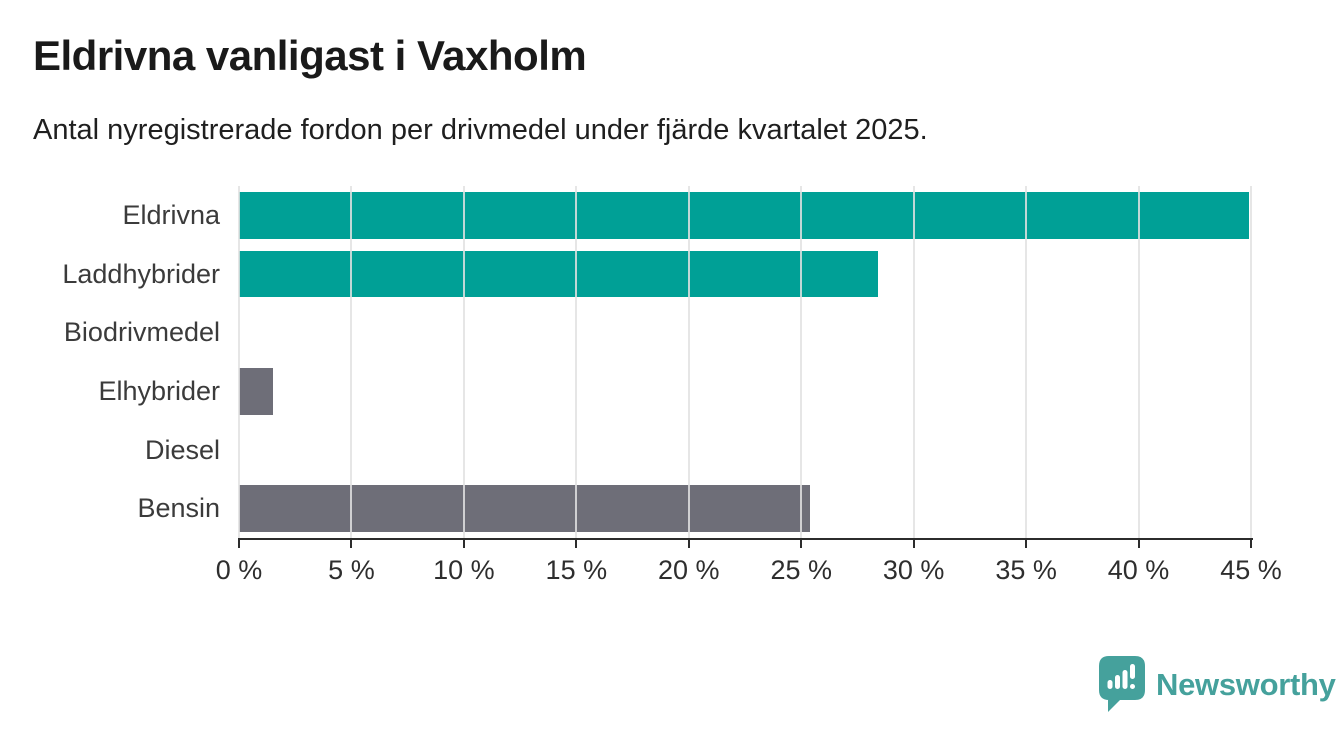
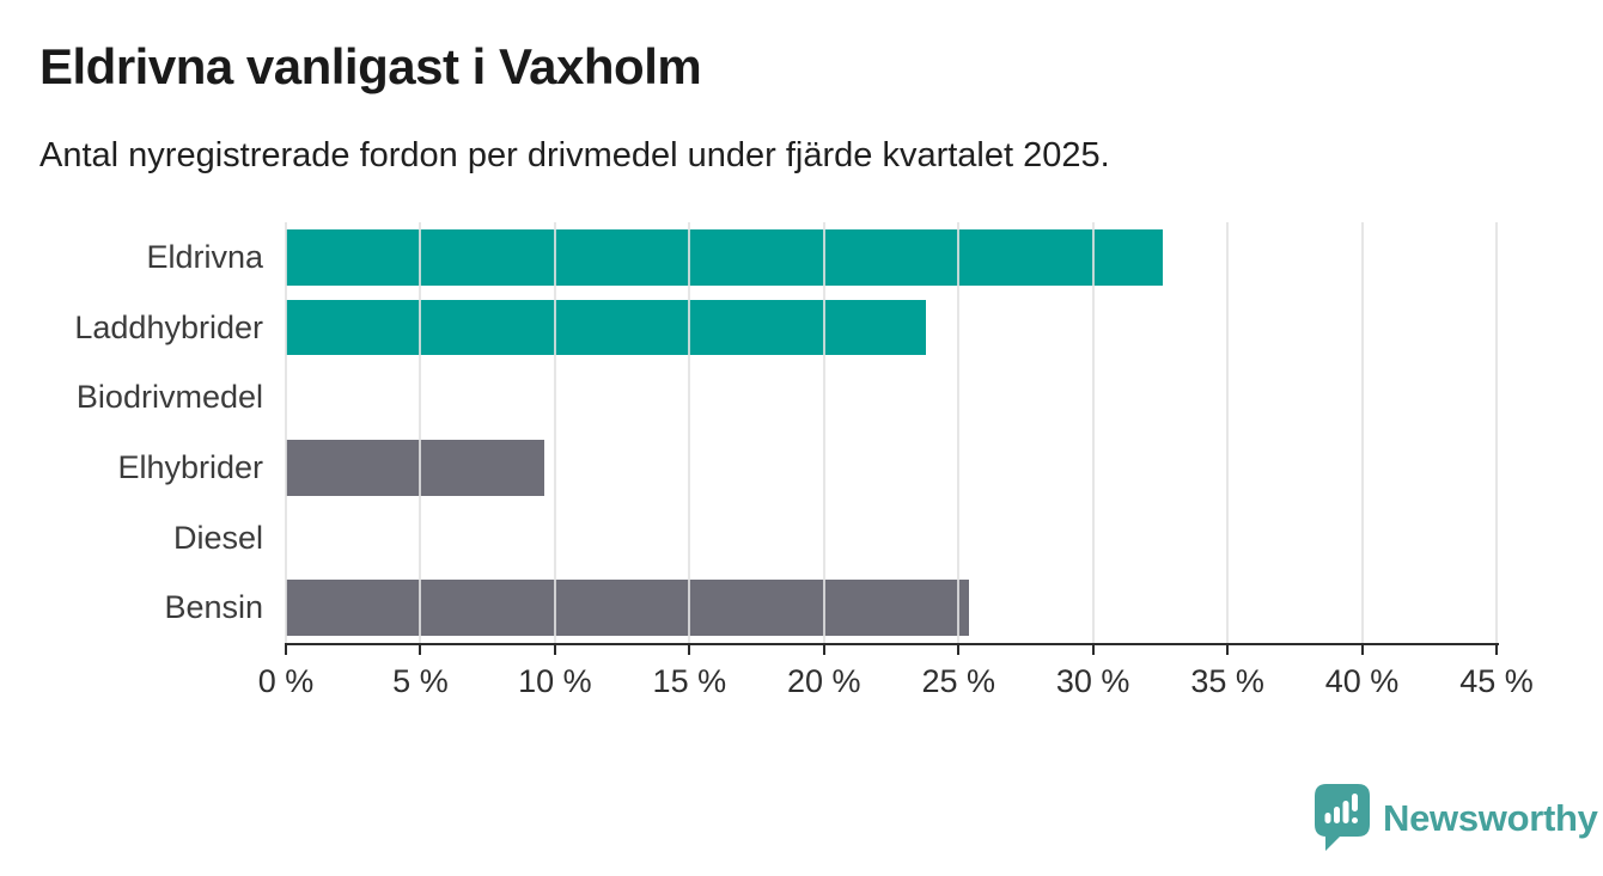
Eldrivna: 44.9% -> 32.6%
Laddhybrider: 28.4% -> 23.8%
Elhybrider: 1.5% -> 9.6%
